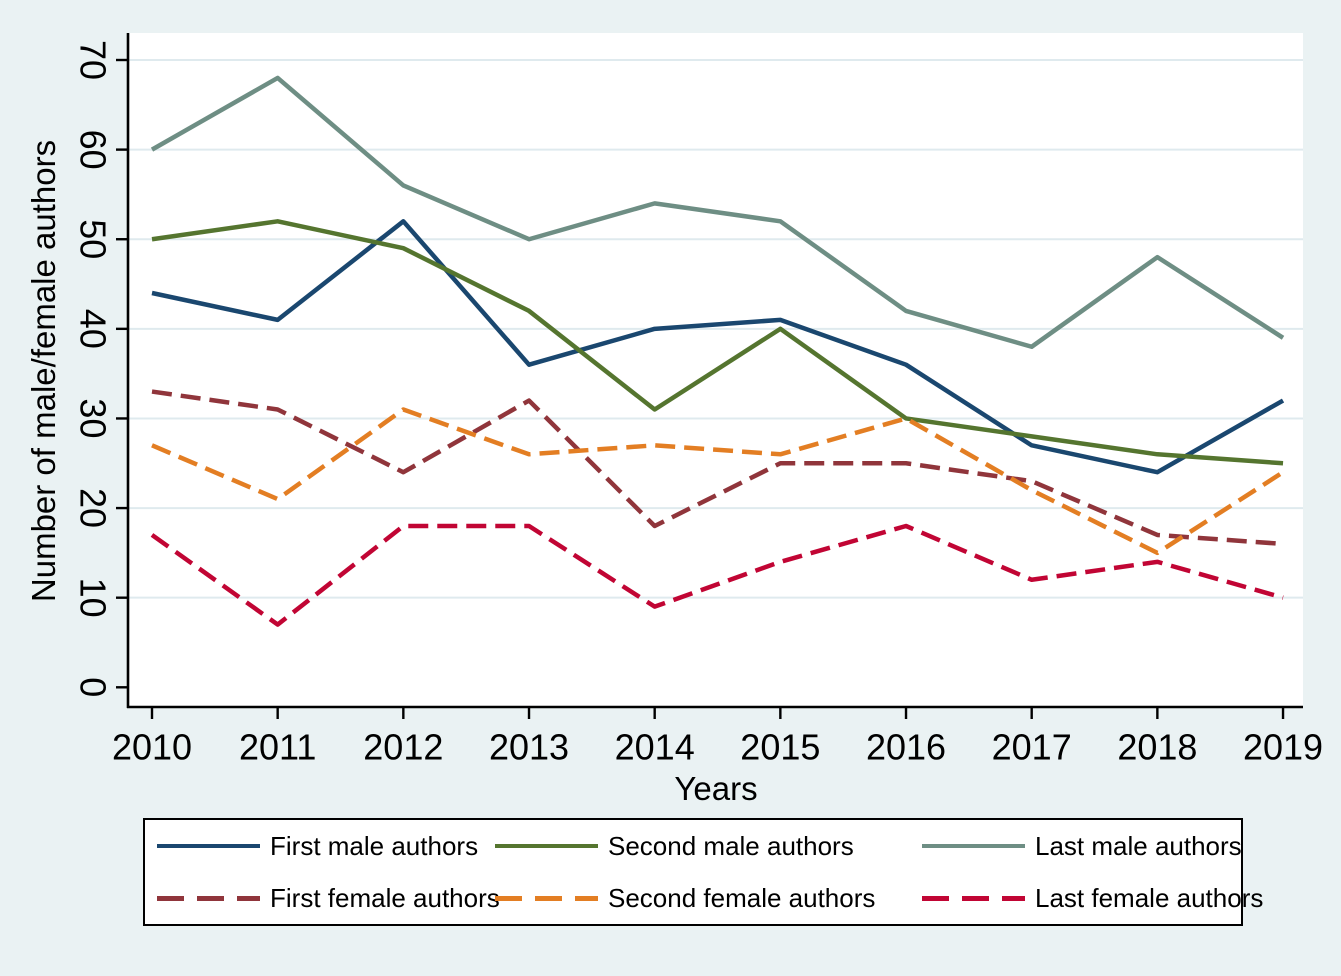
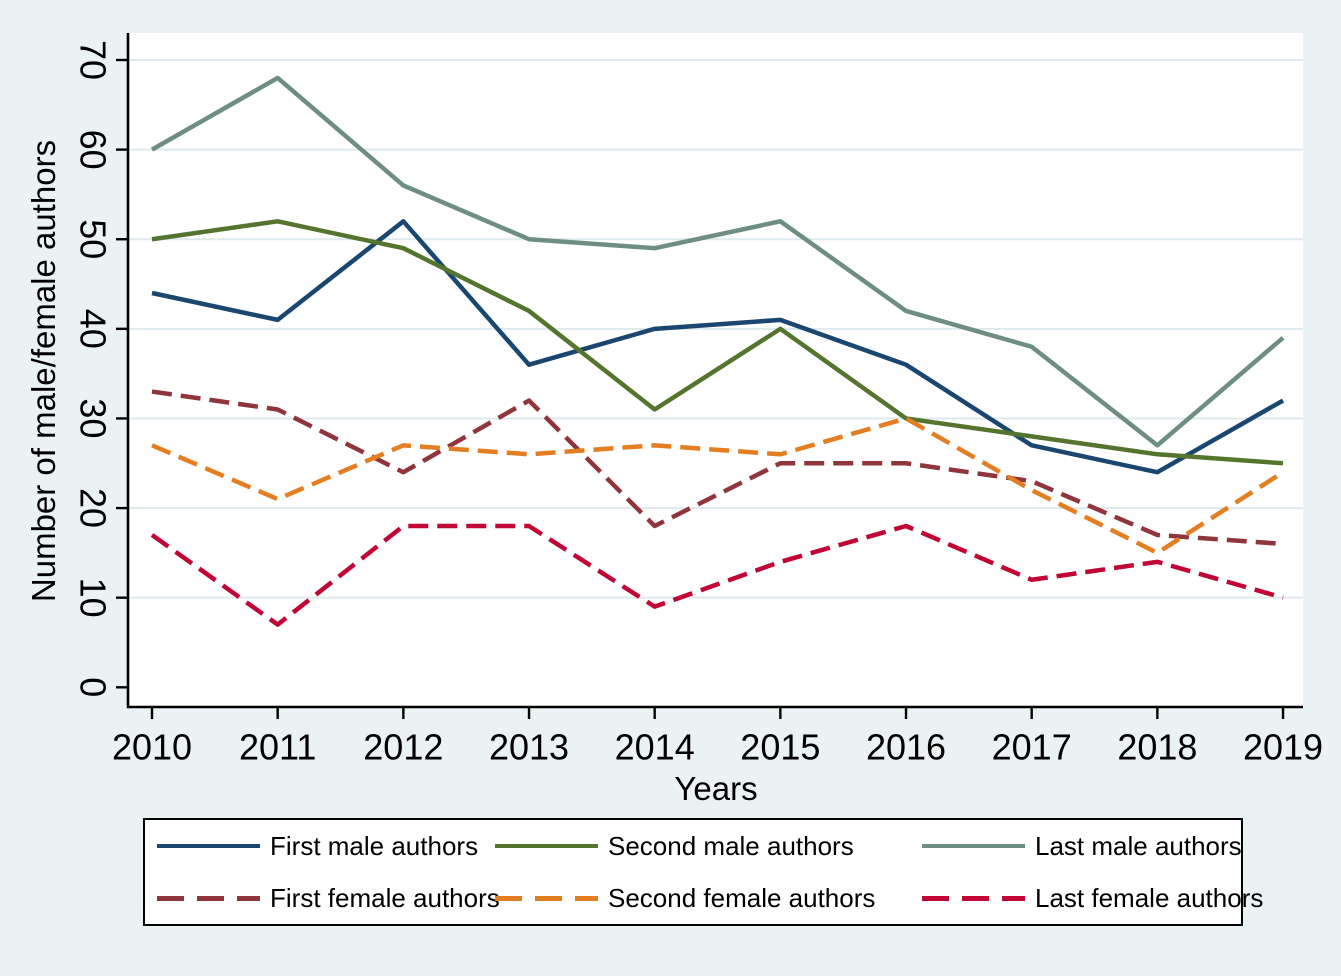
Second female authors/2012: 31 -> 27
Last male authors/2014: 54 -> 49
Last male authors/2018: 48 -> 27
